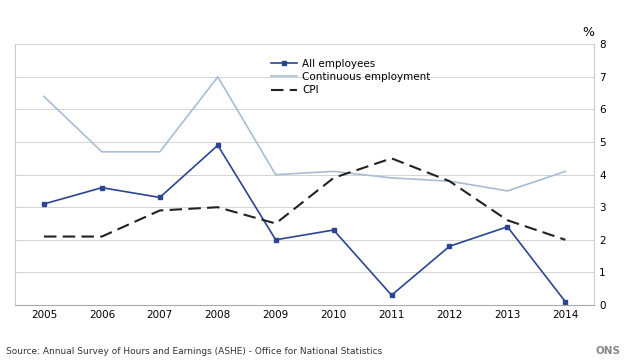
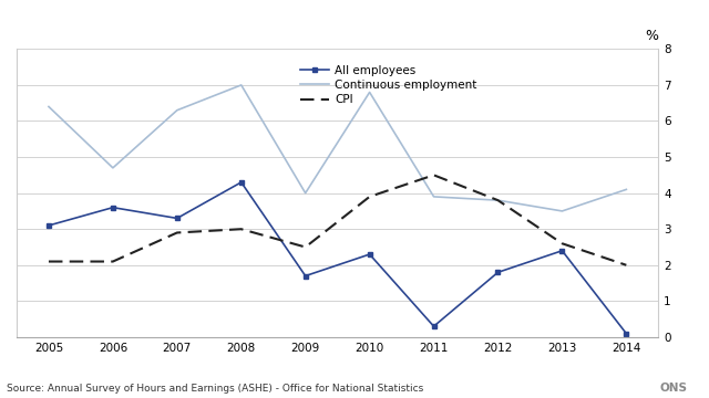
Continuous employment/2007: 4.7 -> 6.3
All employees/2008: 4.9 -> 4.3
All employees/2009: 2.0 -> 1.7
Continuous employment/2010: 4.1 -> 6.8
